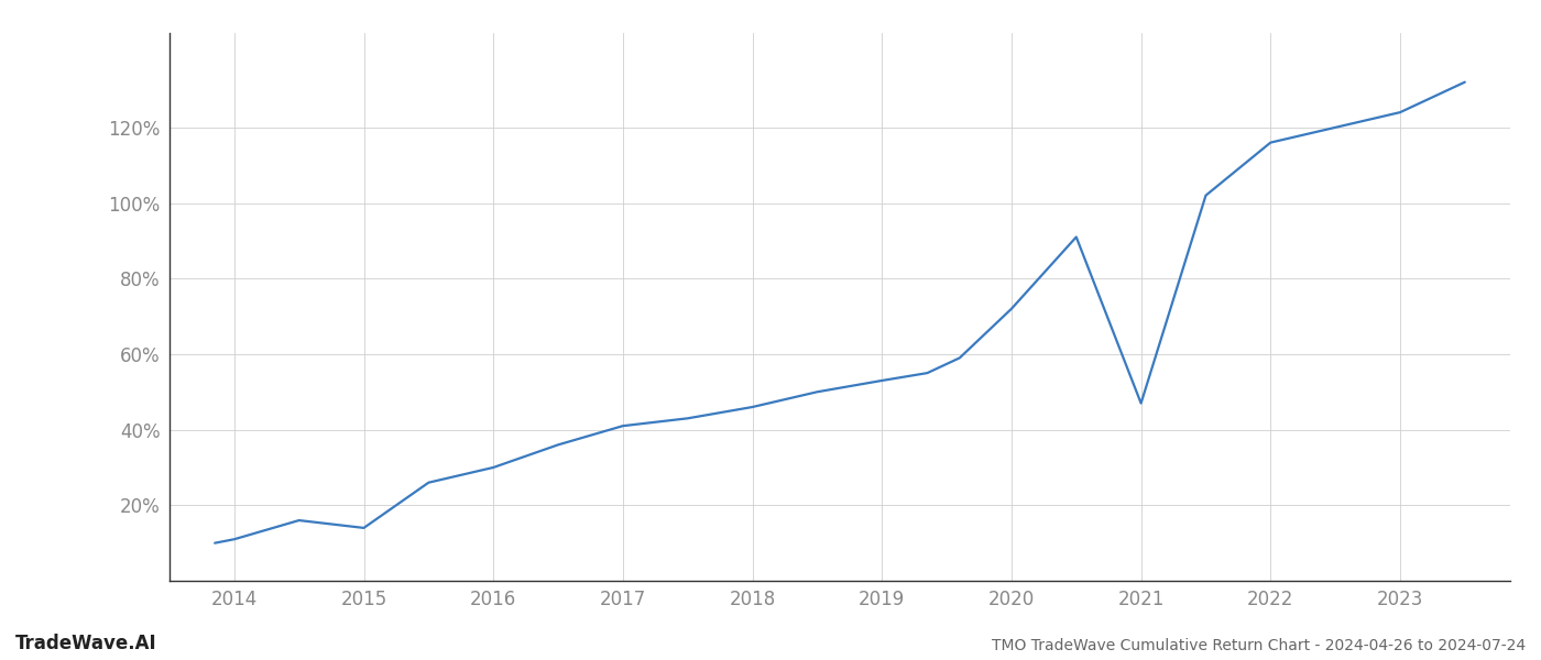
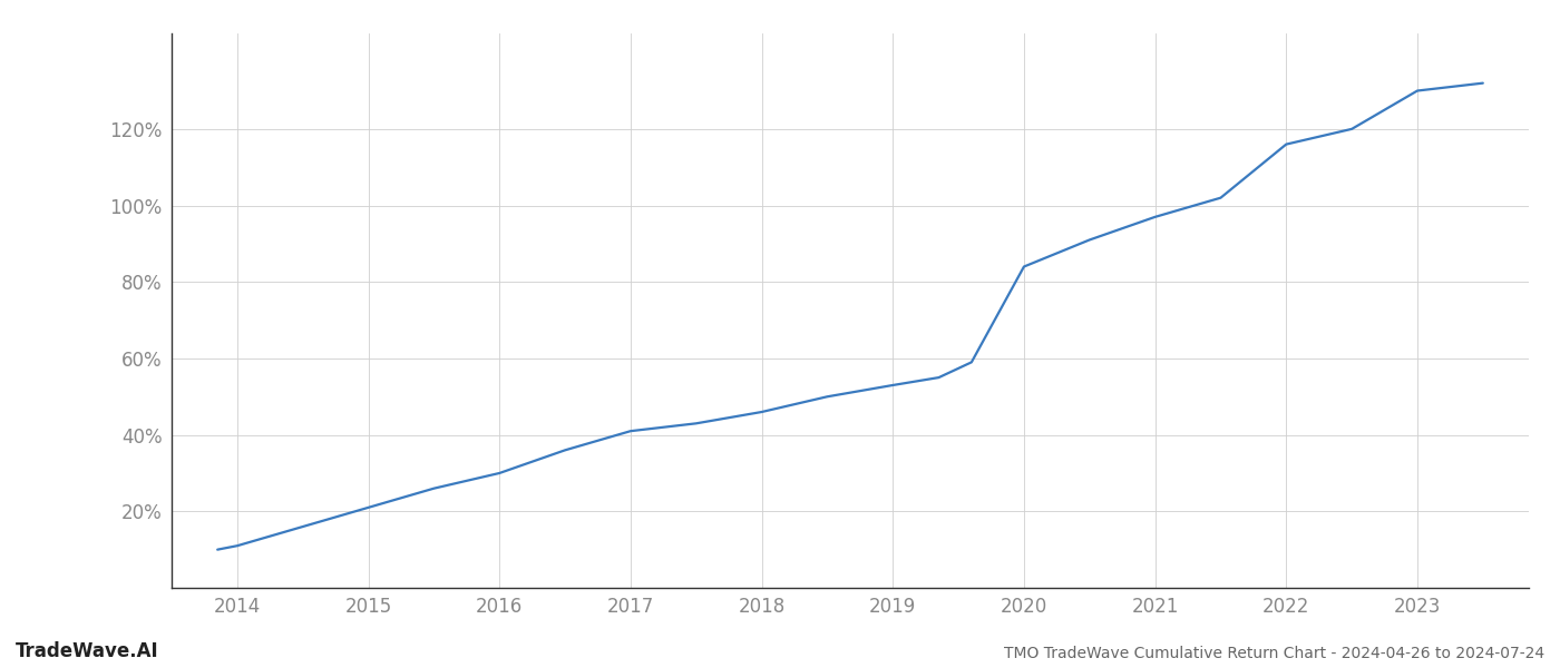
2015: 14% -> 21%
2020: 72% -> 84%
2021: 47% -> 97%
2023: 124% -> 130%
